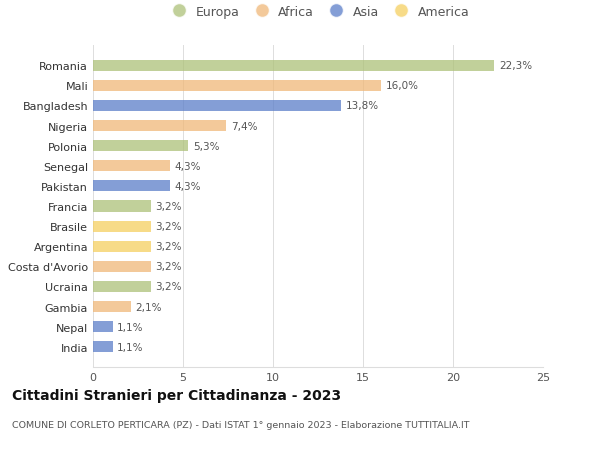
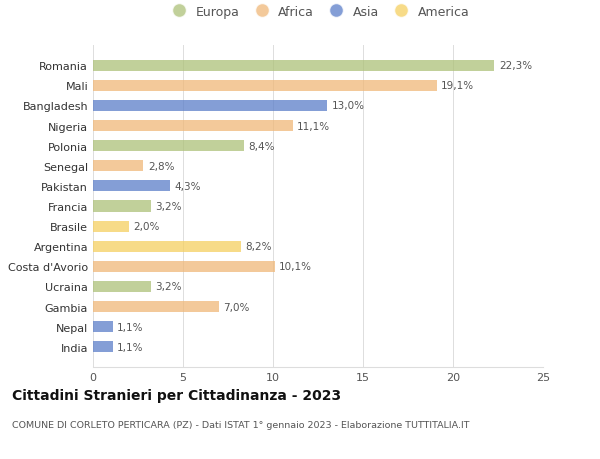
Mali: 16,0% -> 19,1%
Bangladesh: 13,8% -> 13,0%
Nigeria: 7,4% -> 11,1%
Polonia: 5,3% -> 8,4%
Senegal: 4,3% -> 2,8%
Brasile: 3,2% -> 2,0%
Argentina: 3,2% -> 8,2%
Costa d'Avorio: 3,2% -> 10,1%
Gambia: 2,1% -> 7,0%
